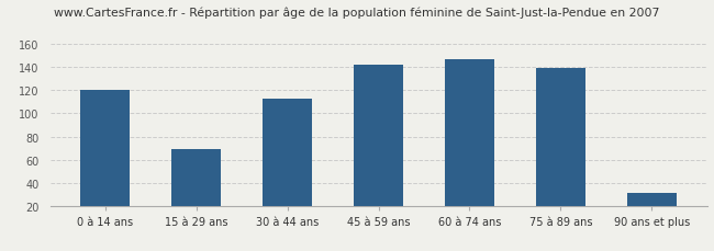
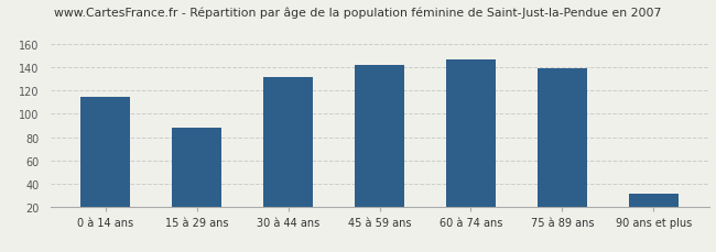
0 à 14 ans: 120 -> 115
15 à 29 ans: 69 -> 88
30 à 44 ans: 113 -> 132
